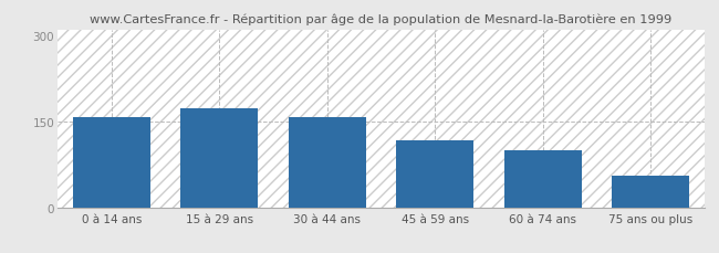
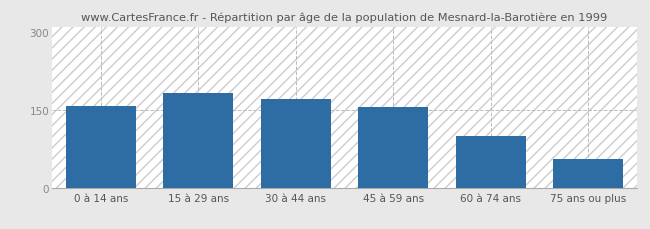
15 à 29 ans: 172 -> 183
30 à 44 ans: 158 -> 170
45 à 59 ans: 116 -> 156
